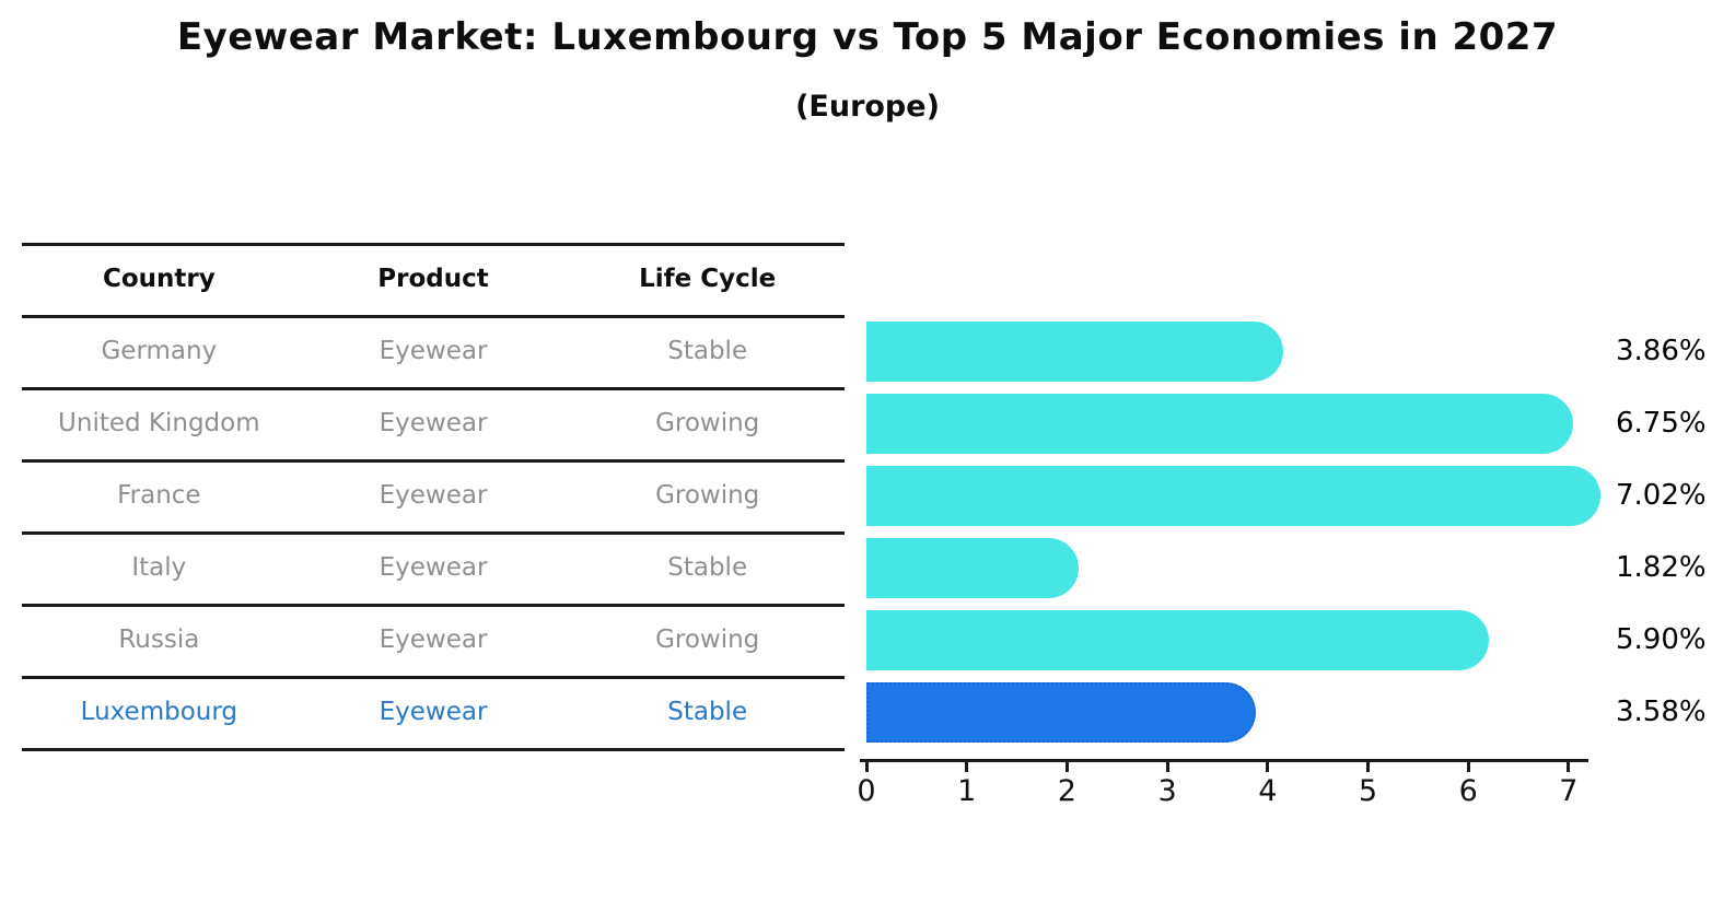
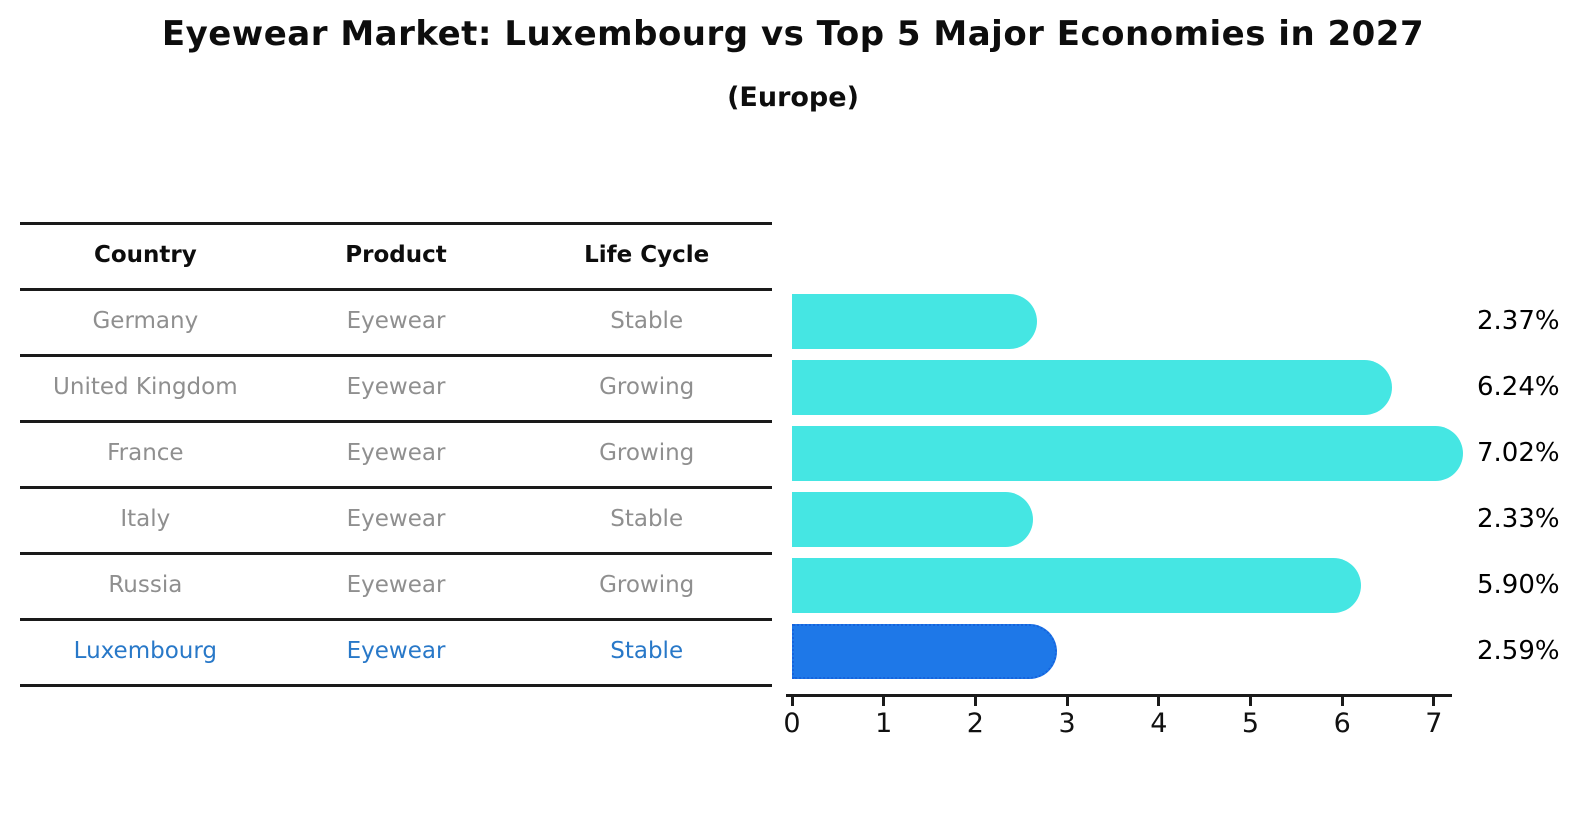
Germany: 3.86% -> 2.37%
United Kingdom: 6.75% -> 6.24%
Italy: 1.82% -> 2.33%
Luxembourg: 3.58% -> 2.59%
